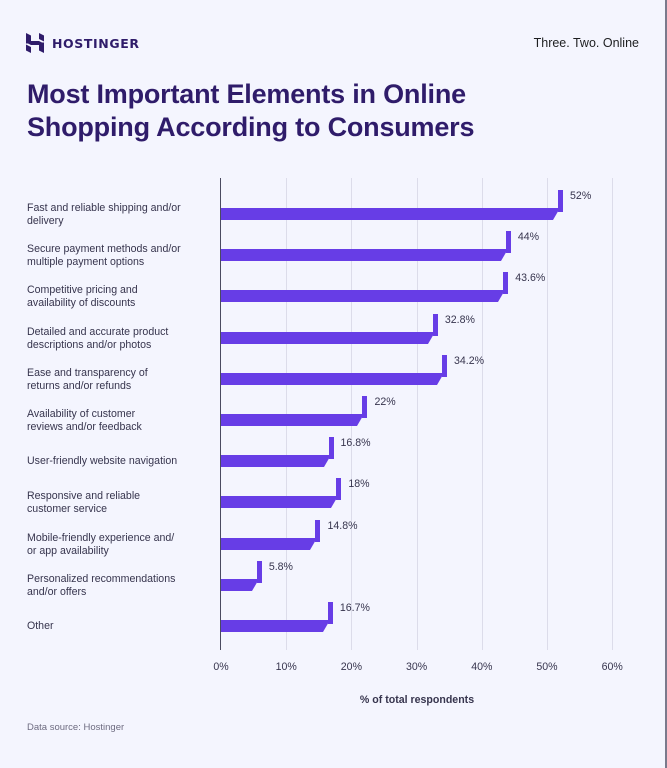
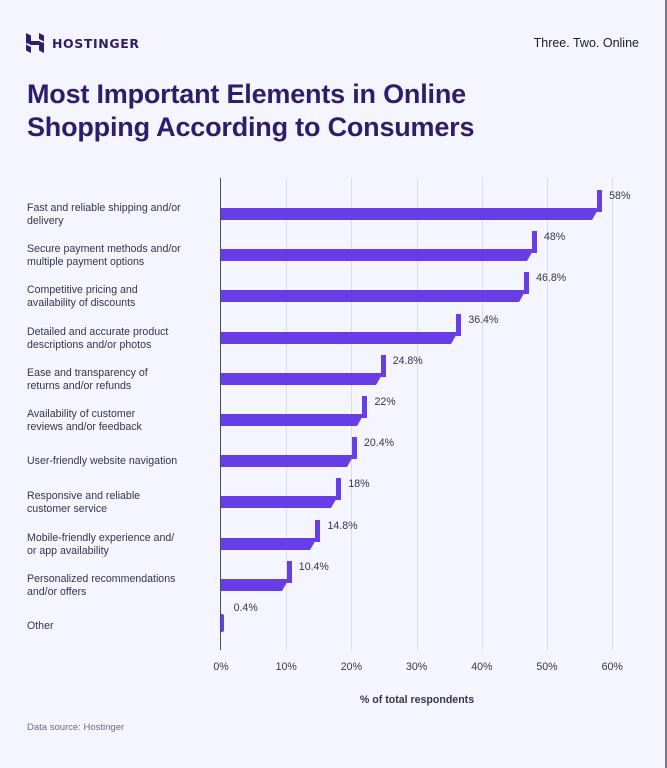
Fast and reliable shipping and/or delivery: 52% -> 58%
Secure payment methods and/or multiple payment options: 44% -> 48%
Competitive pricing and availability of discounts: 43.6% -> 46.8%
Detailed and accurate product descriptions and/or photos: 32.8% -> 36.4%
Ease and transparency of returns and/or refunds: 34.2% -> 24.8%
User-friendly website navigation: 16.8% -> 20.4%
Personalized recommendations and/or offers: 5.8% -> 10.4%
Other: 16.7% -> 0.4%
